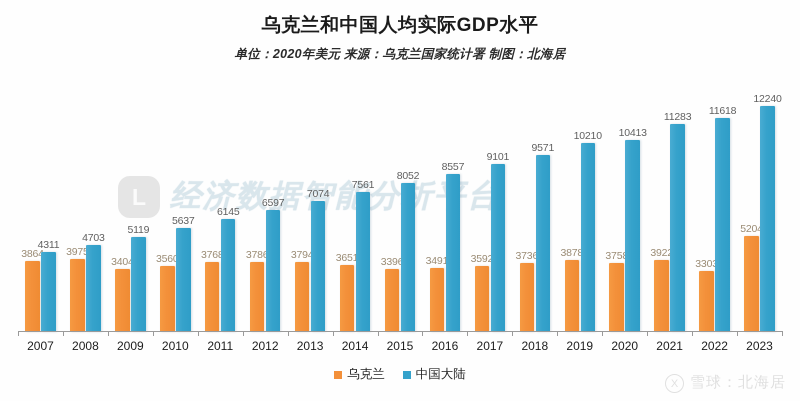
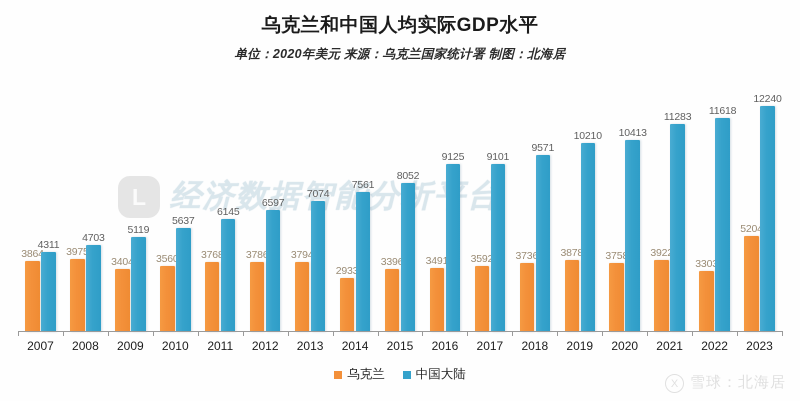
乌克兰/2014: 3651 -> 2933
中国大陆/2016: 8557 -> 9125
